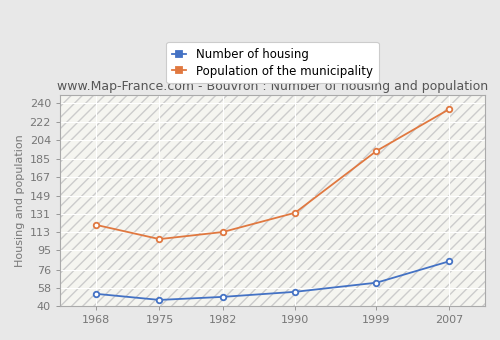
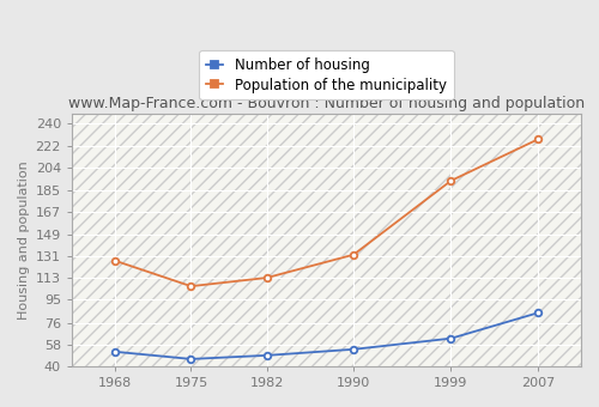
Population of the municipality/1968: 120 -> 127
Population of the municipality/2007: 234 -> 227
